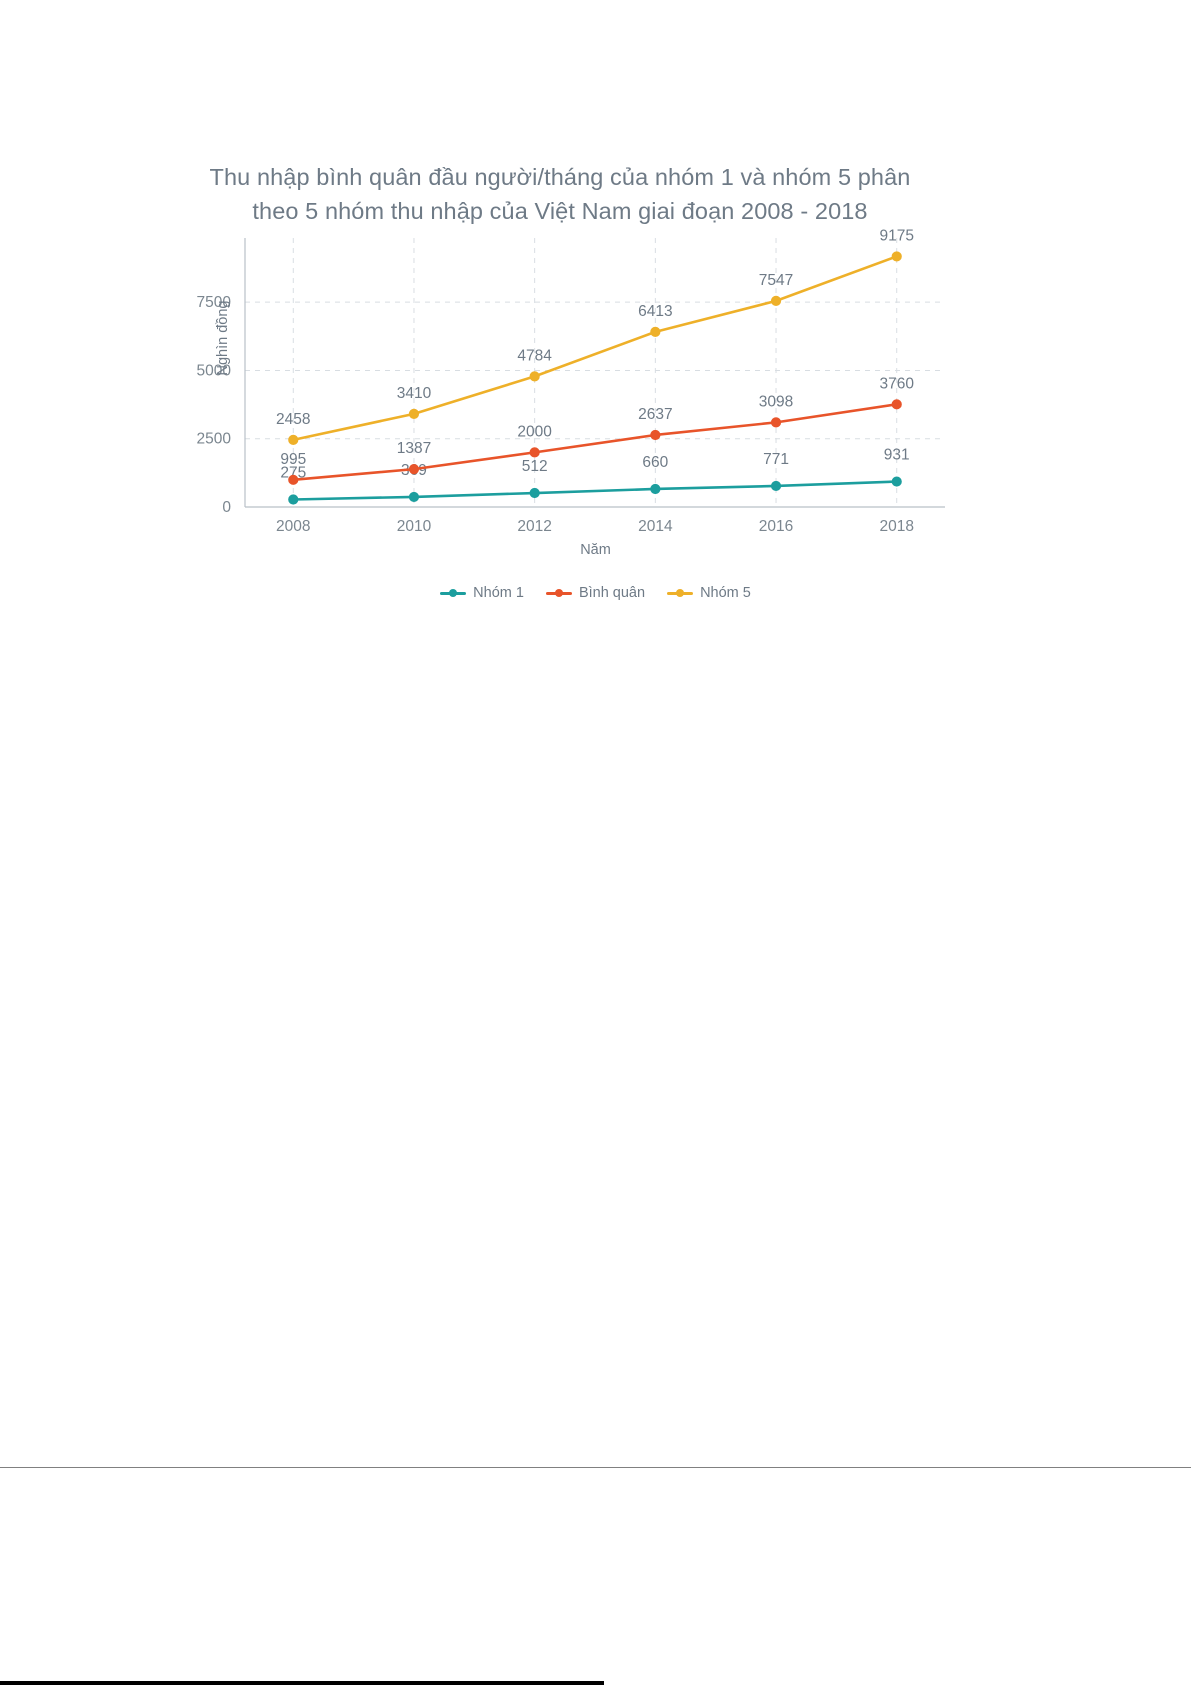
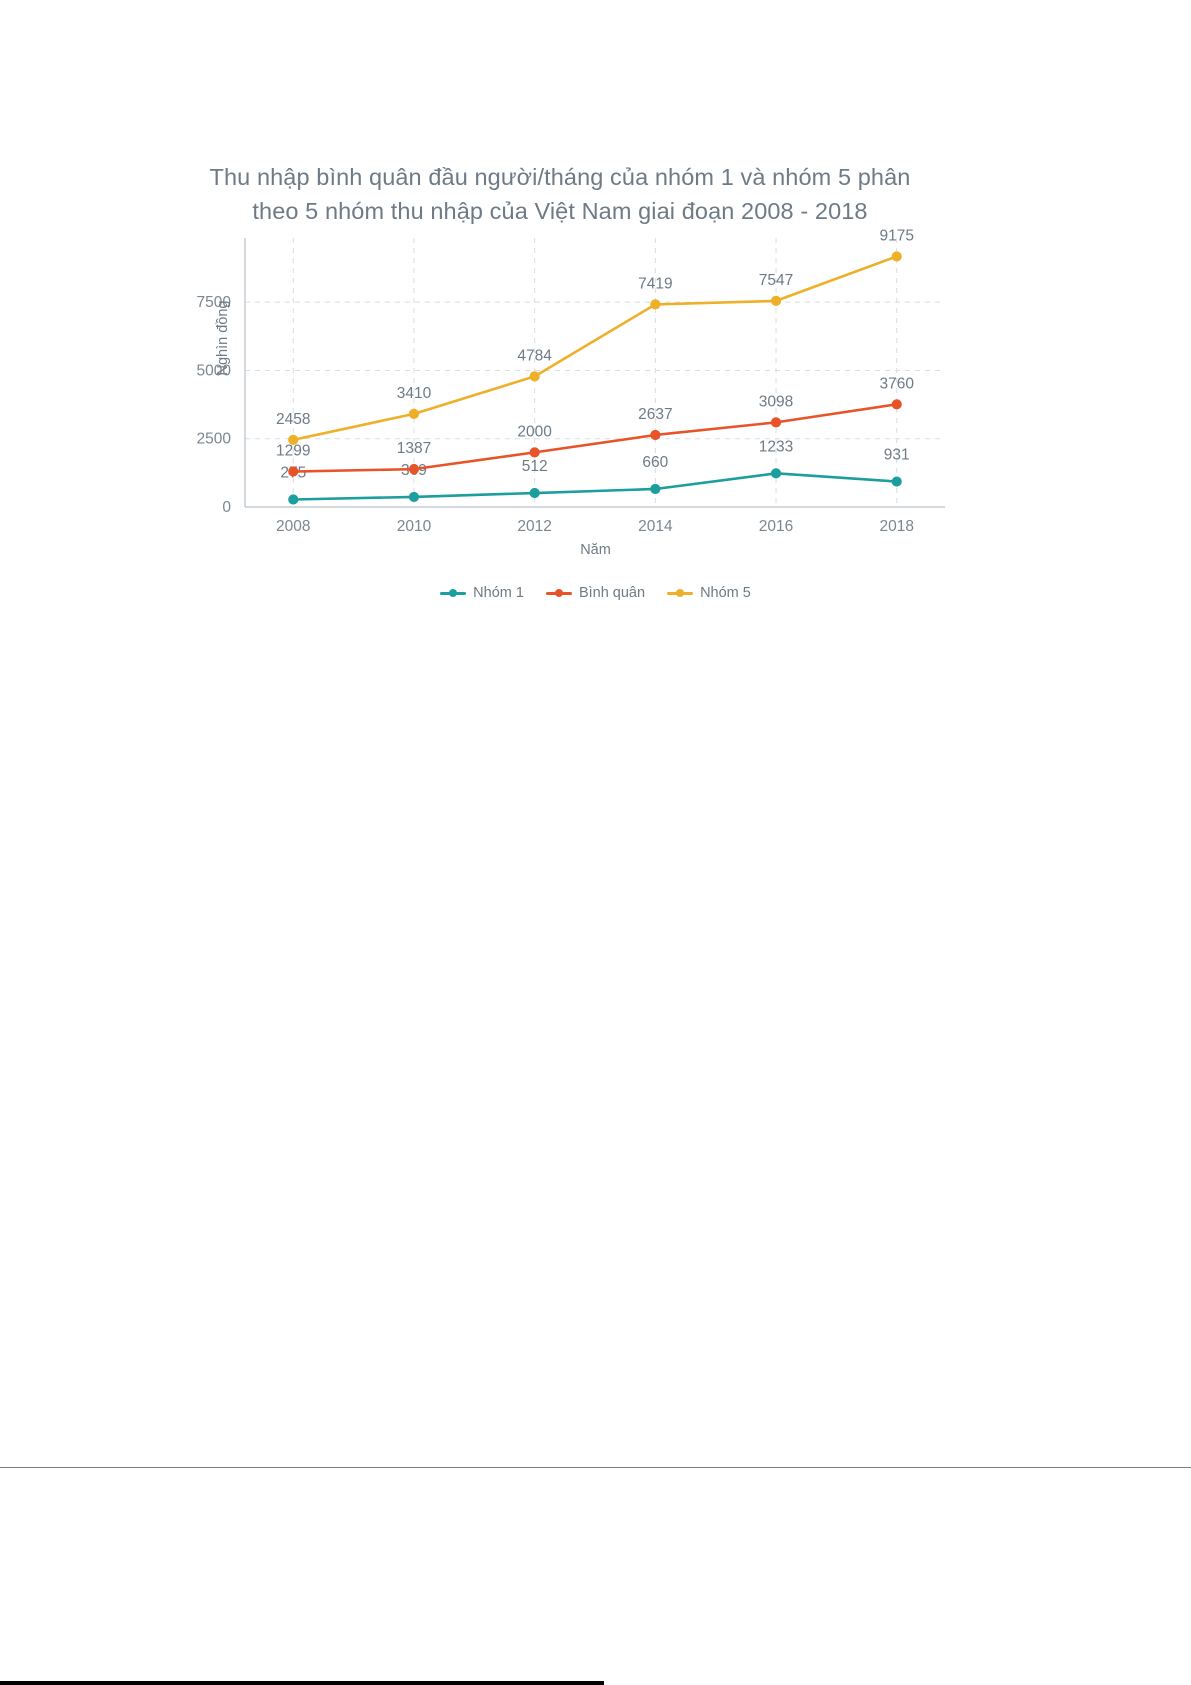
Bình quân/2008: 995 -> 1299
Nhóm 5/2014: 6413 -> 7419
Nhóm 1/2016: 771 -> 1233
